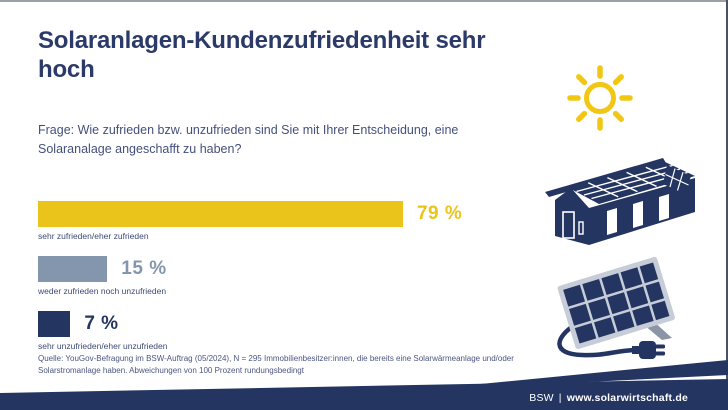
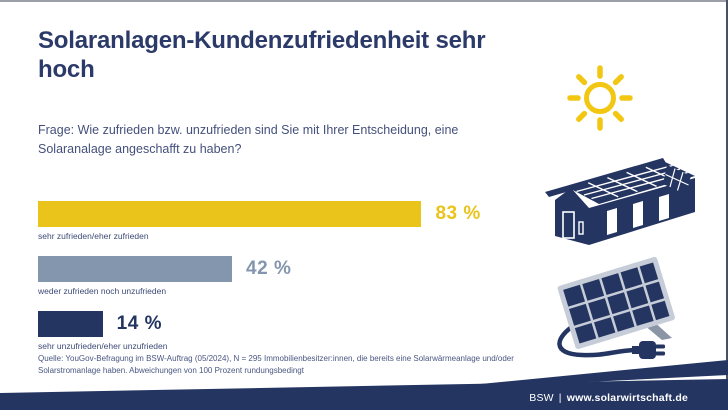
sehr zufrieden/eher zufrieden: 79 -> 83
weder zufrieden noch unzufrieden: 15 -> 42
sehr unzufrieden/eher unzufrieden: 7 -> 14
